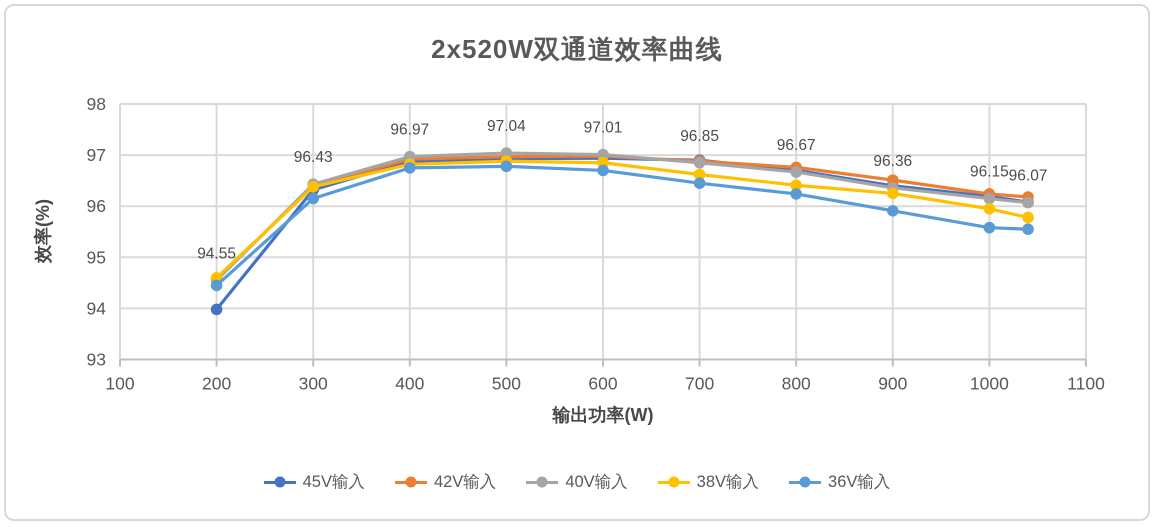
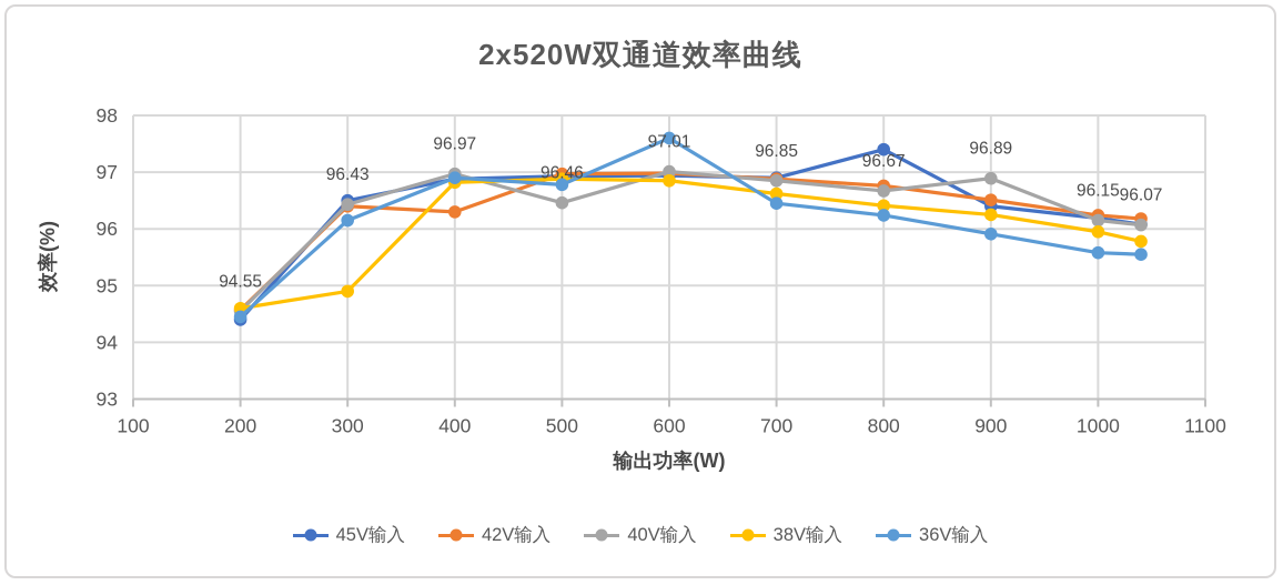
45V输入/200: 94.0 -> 94.4
45V输入/300: 96.3 -> 96.5
38V输入/300: 96.4 -> 94.9
42V输入/400: 96.9 -> 96.3
36V输入/400: 96.8 -> 96.9
40V输入/500: 97.04 -> 96.46
36V输入/600: 96.7 -> 97.6
45V输入/800: 96.7 -> 97.4
40V输入/900: 96.36 -> 96.89
